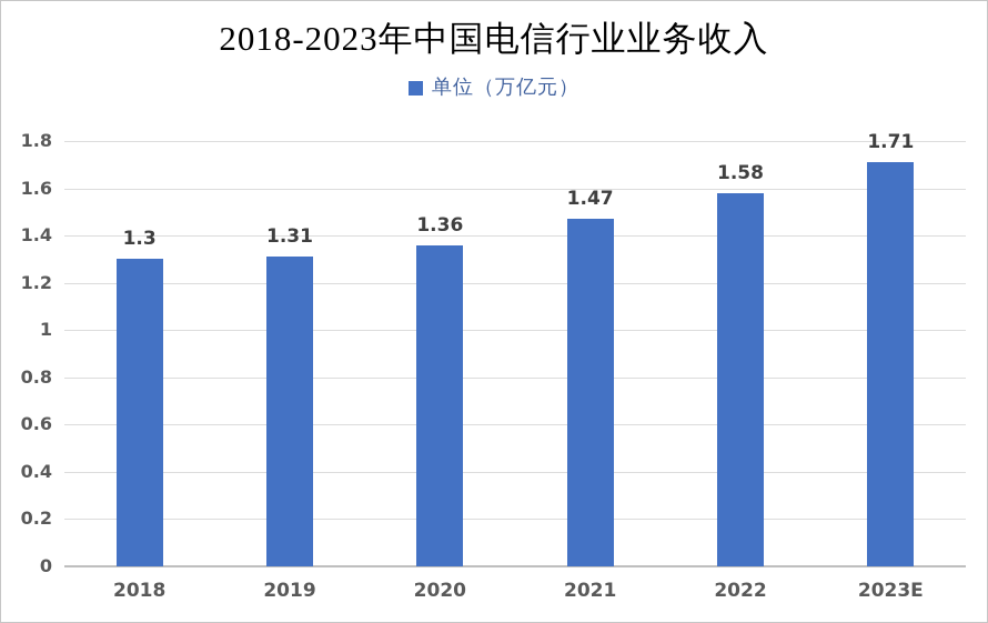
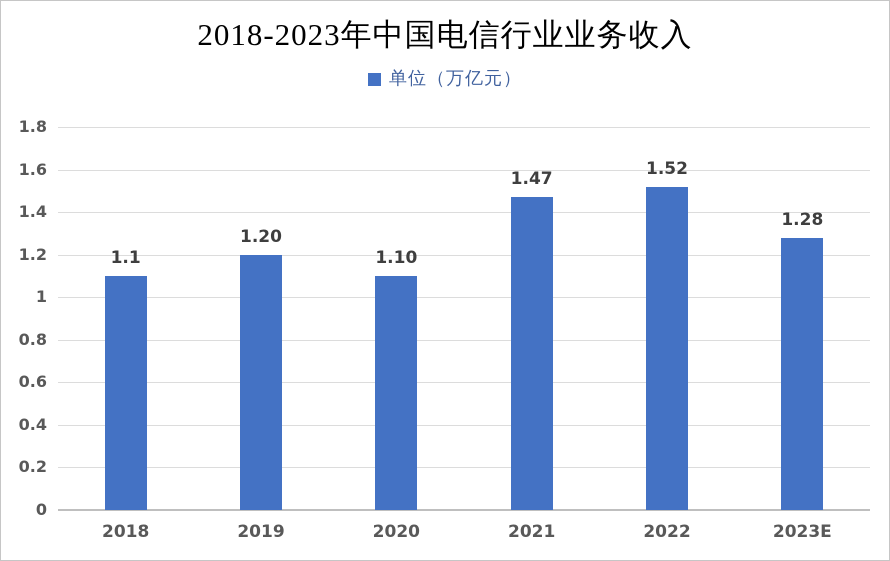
2018: 1.3 -> 1.1
2019: 1.31 -> 1.20
2020: 1.36 -> 1.10
2022: 1.58 -> 1.52
2023E: 1.71 -> 1.28
